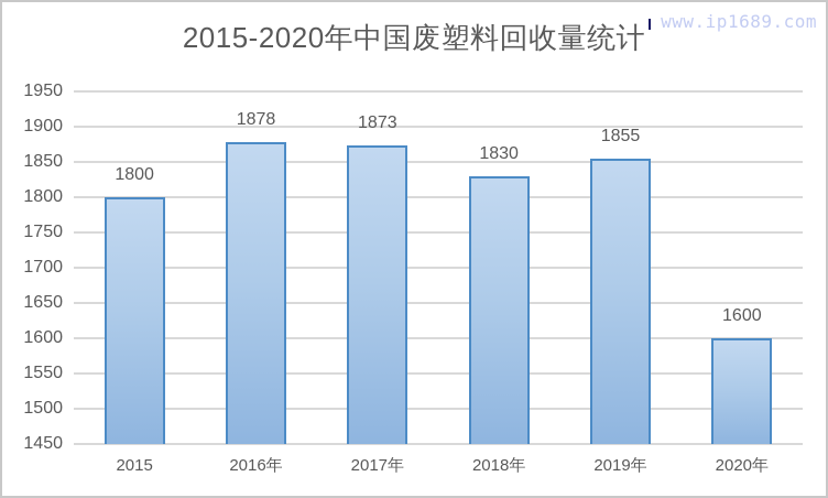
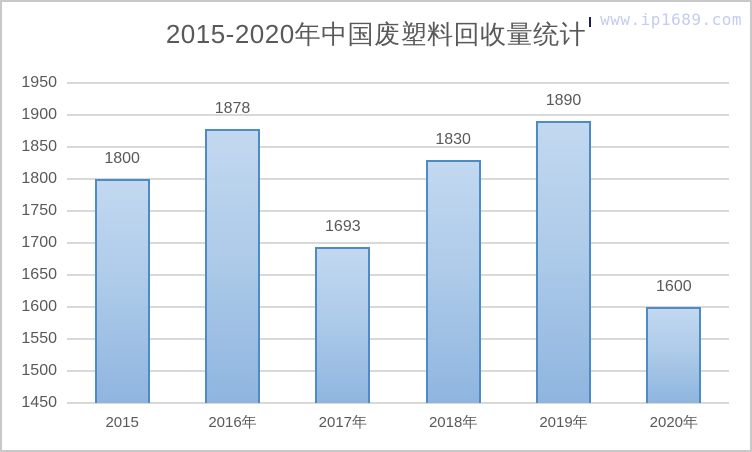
2017年: 1873 -> 1693
2019年: 1855 -> 1890
